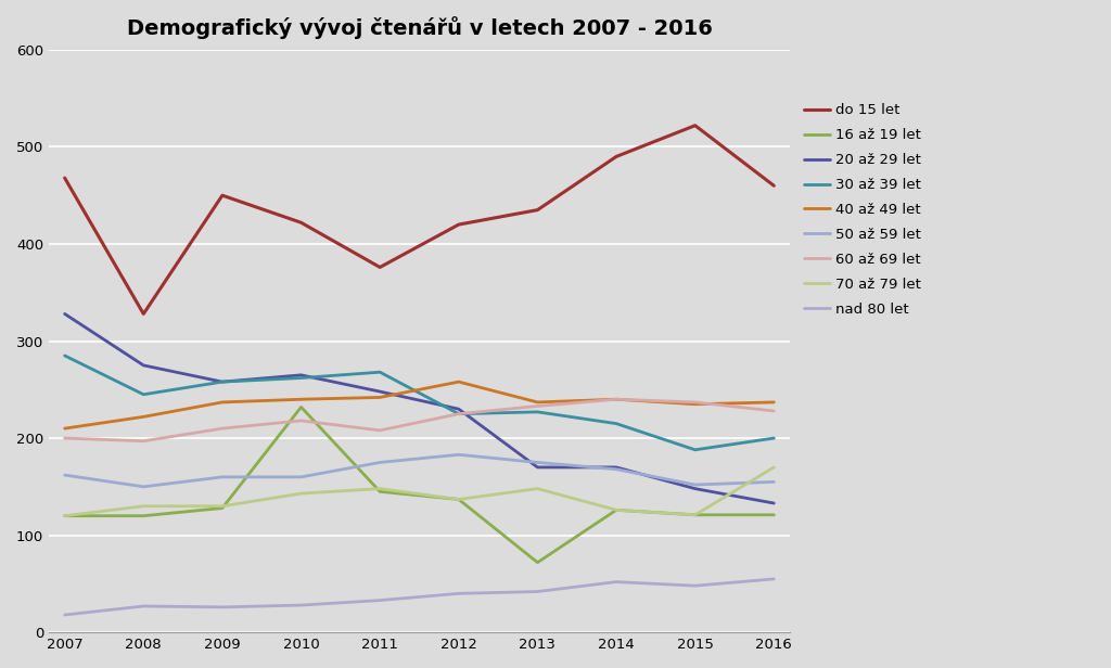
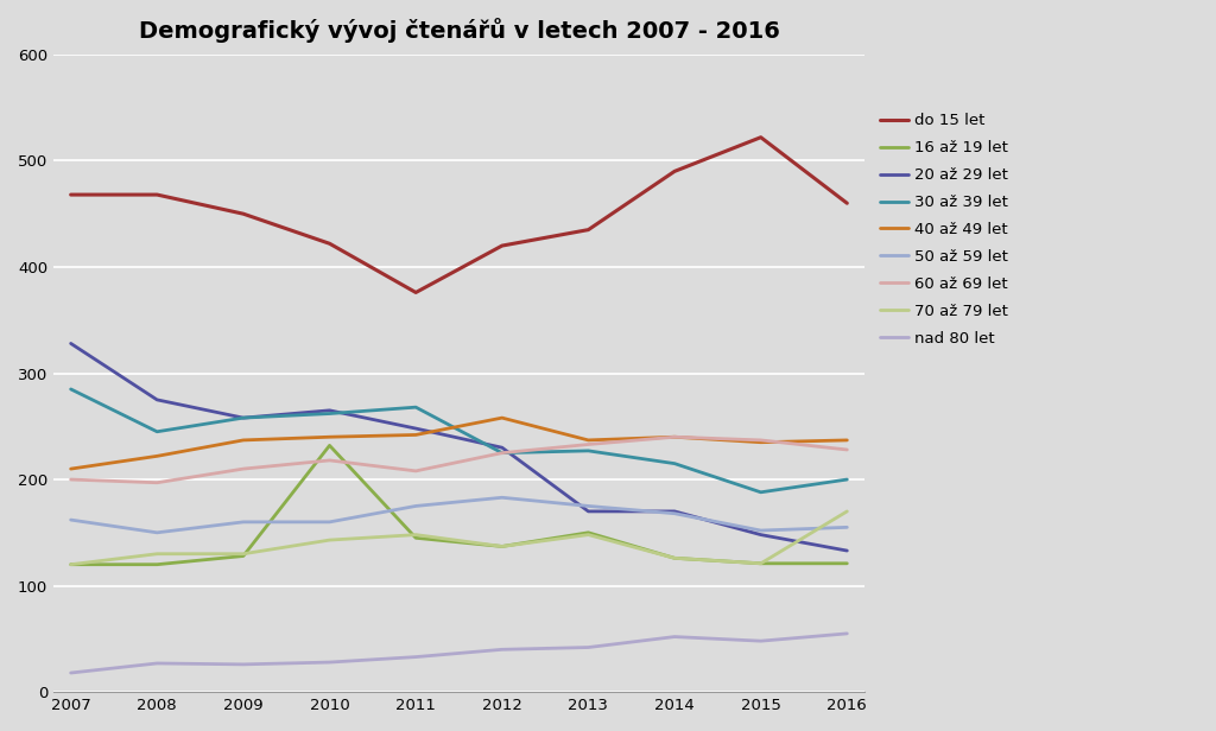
do 15 let/2008: 328 -> 468
16 až 19 let/2013: 72 -> 150
